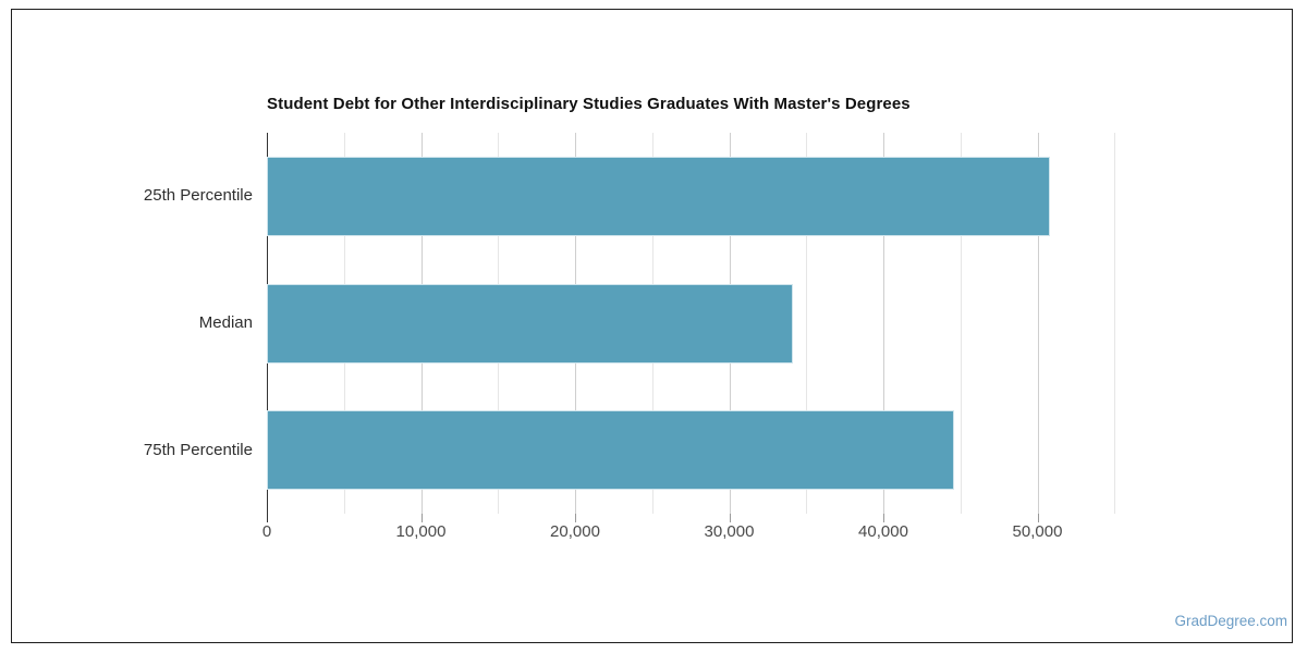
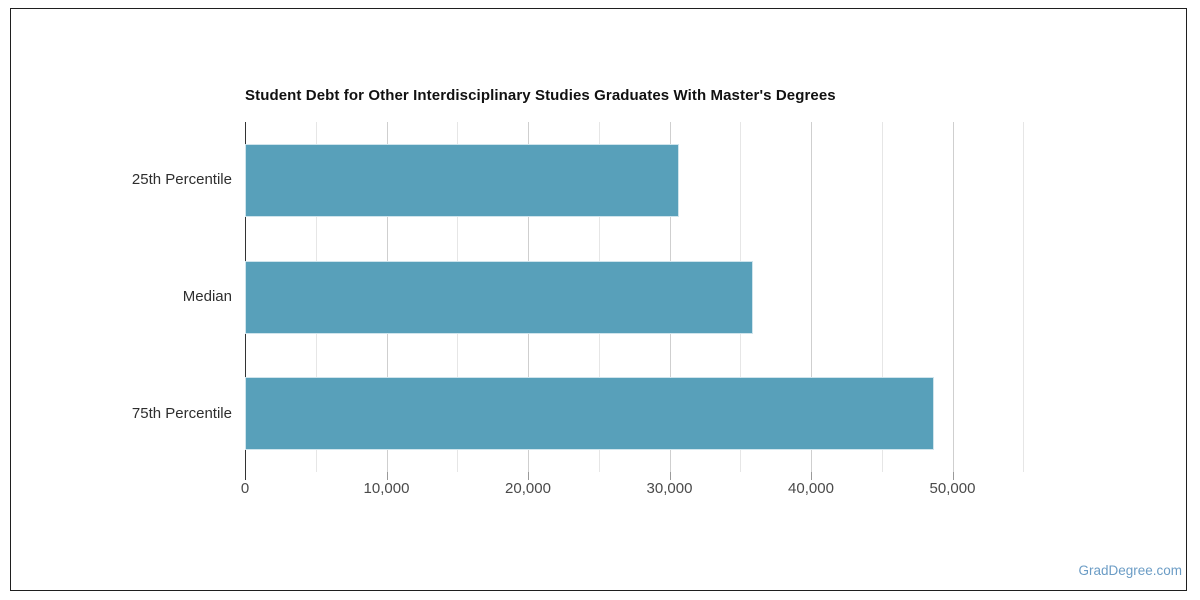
25th Percentile: 50800 -> 30700
Median: 34100 -> 35900
75th Percentile: 44600 -> 48700
